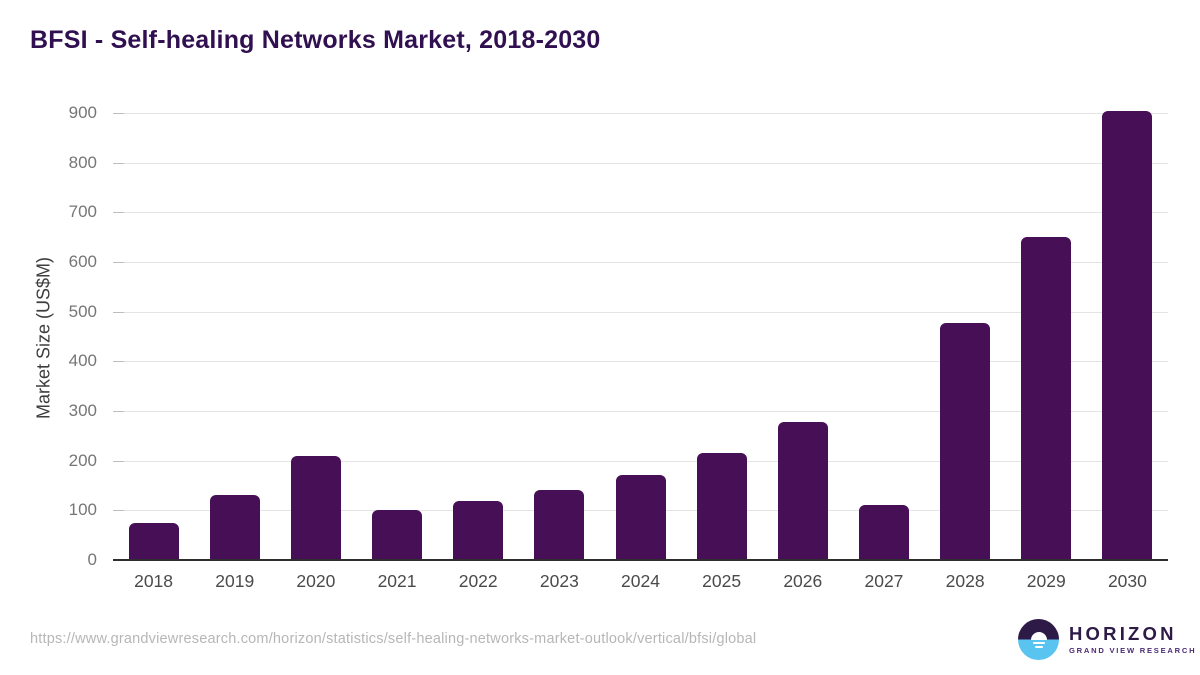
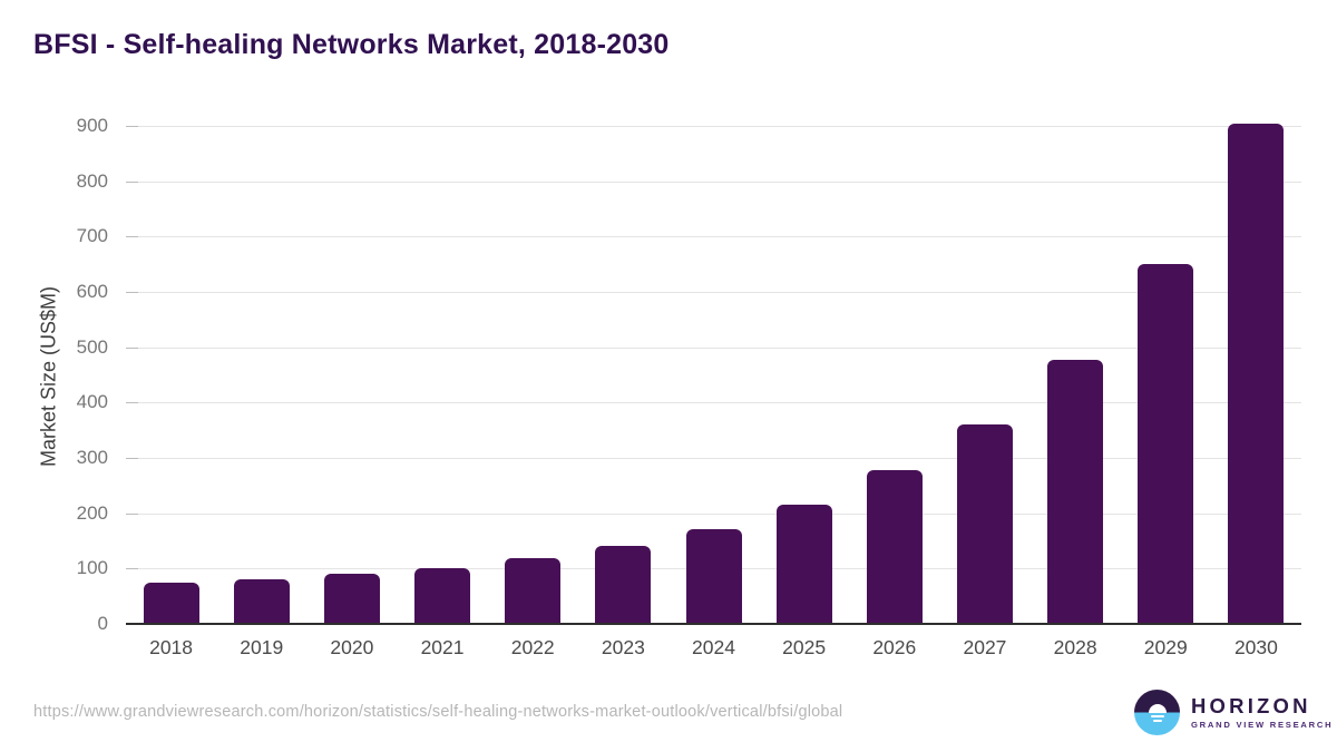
2019: 130 -> 80
2020: 210 -> 90
2027: 110 -> 360
